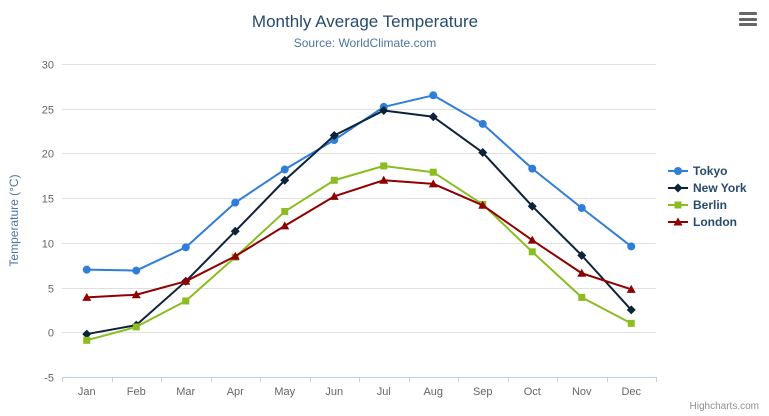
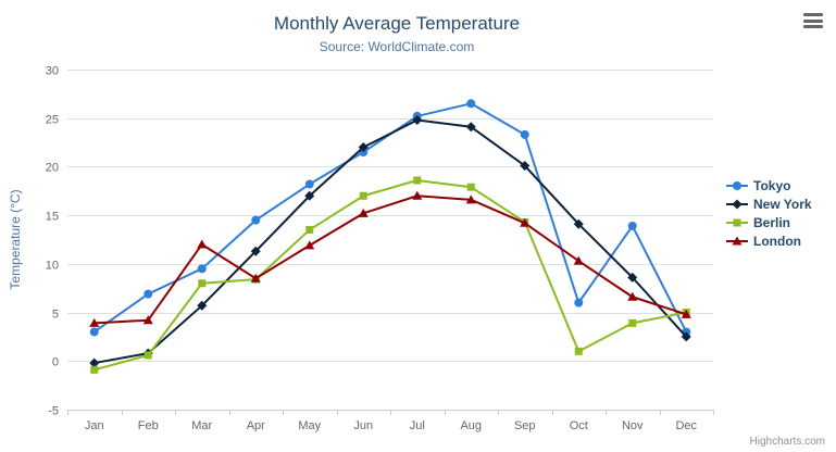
Tokyo/Jan: 7 -> 3
Berlin/Mar: 4 -> 8
London/Mar: 6 -> 12
Tokyo/Oct: 18 -> 6
Berlin/Oct: 9 -> 1
Tokyo/Dec: 10 -> 3
Berlin/Dec: 1 -> 5
